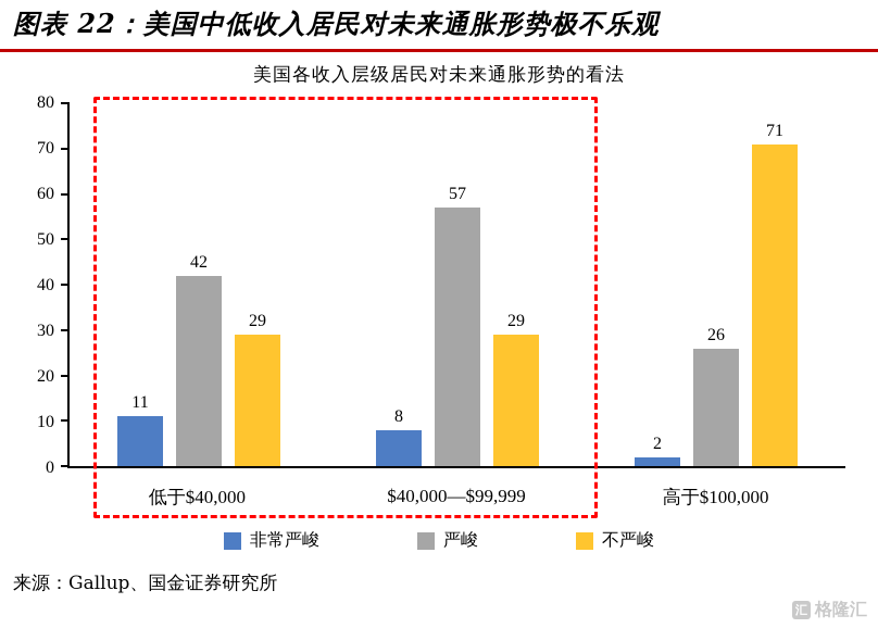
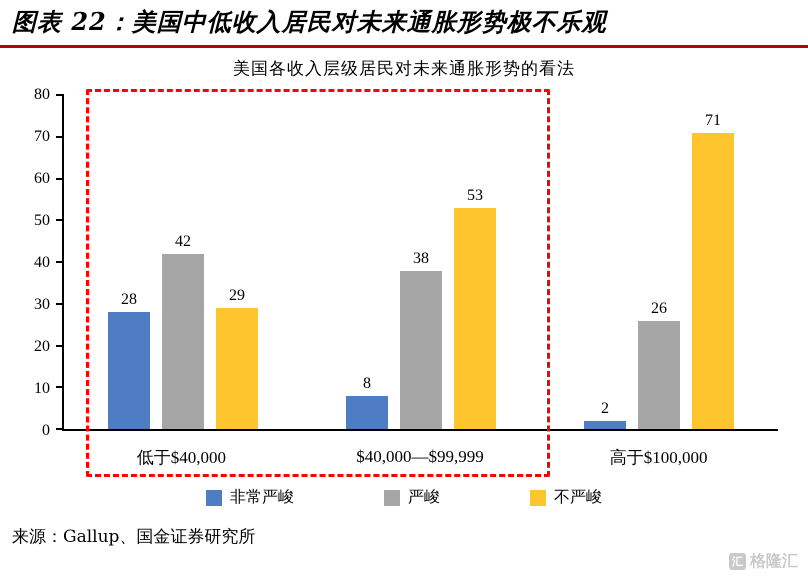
非常严峻/低于$40,000: 11 -> 28
严峻/$40,000—$99,999: 57 -> 38
不严峻/$40,000—$99,999: 29 -> 53
